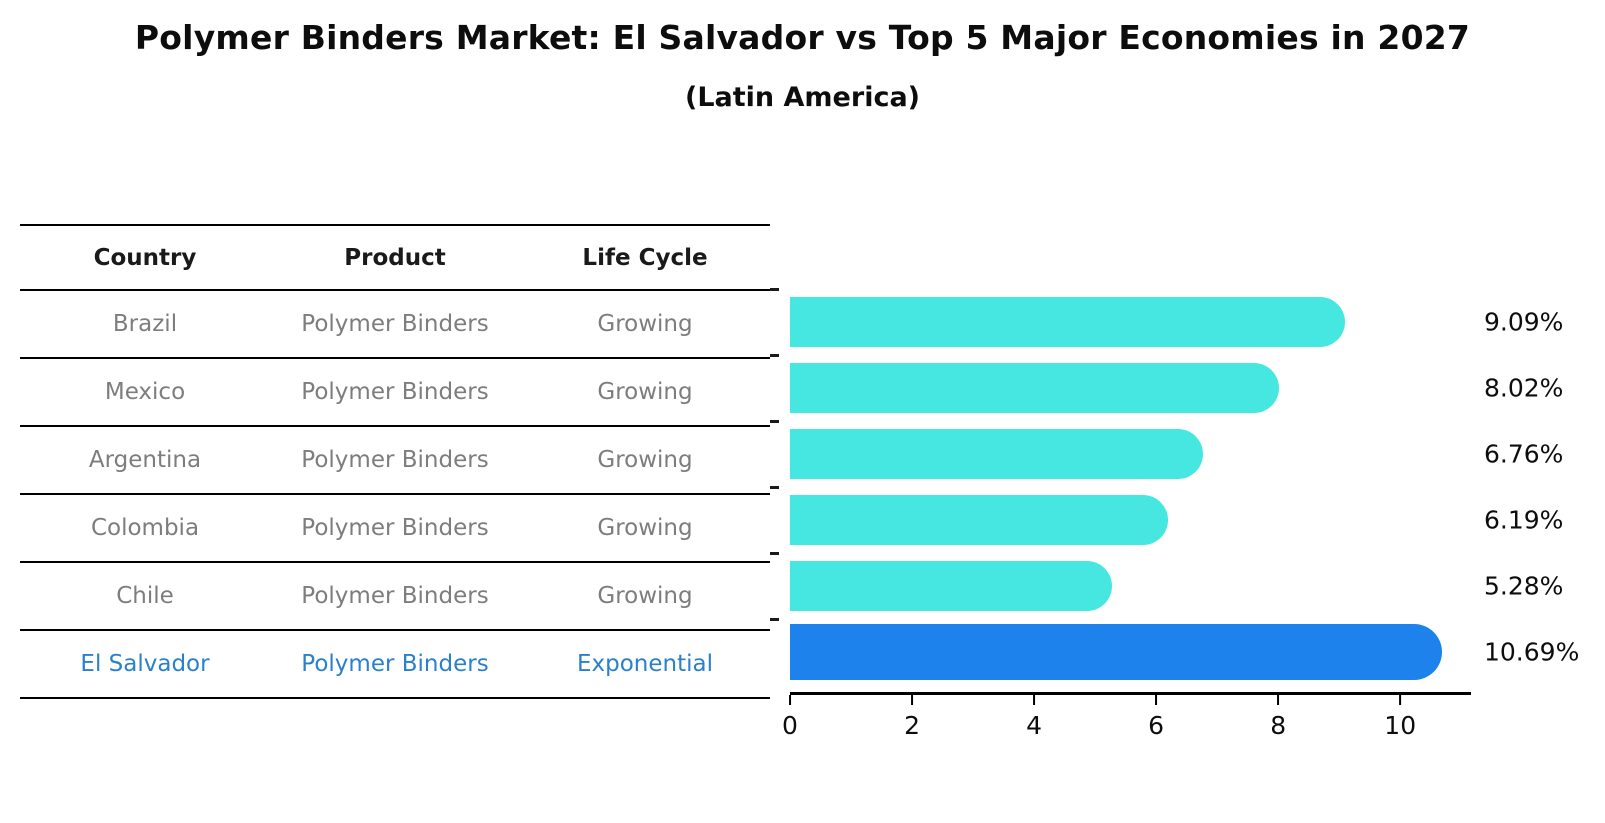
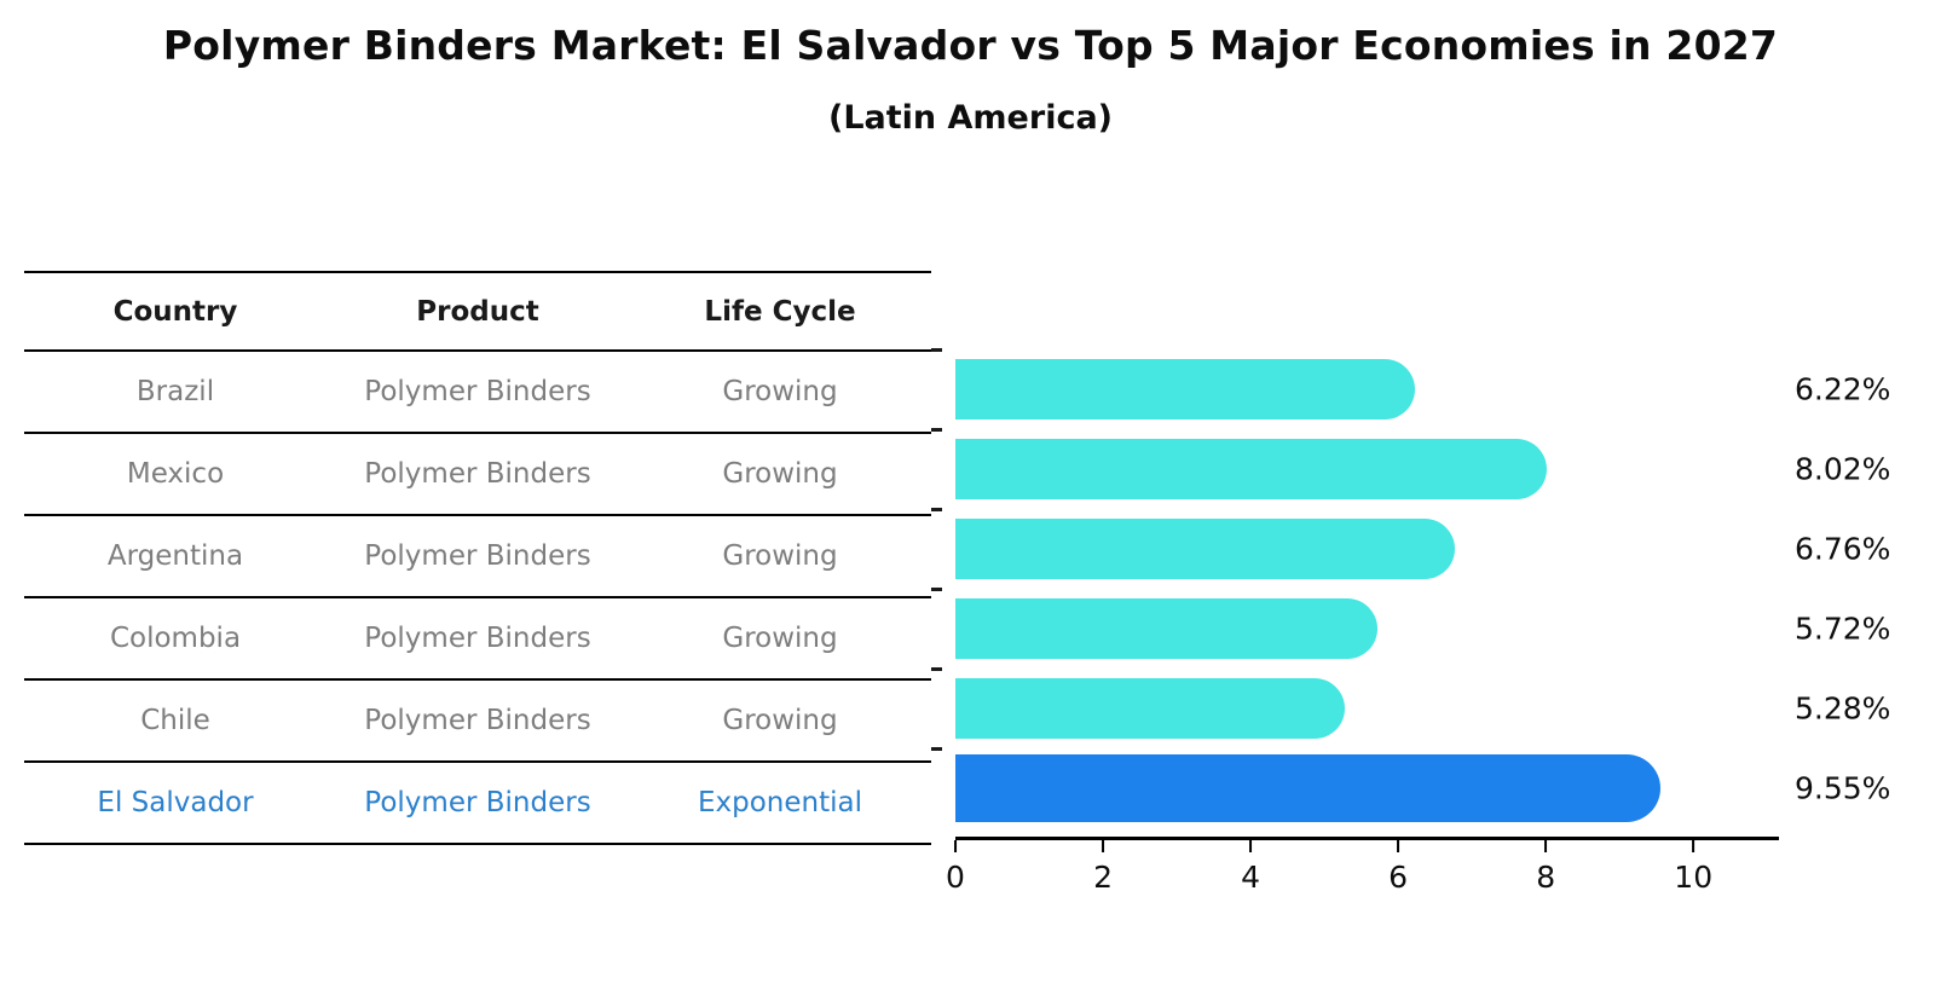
Brazil: 9.09% -> 6.22%
Colombia: 6.19% -> 5.72%
El Salvador: 10.69% -> 9.55%
